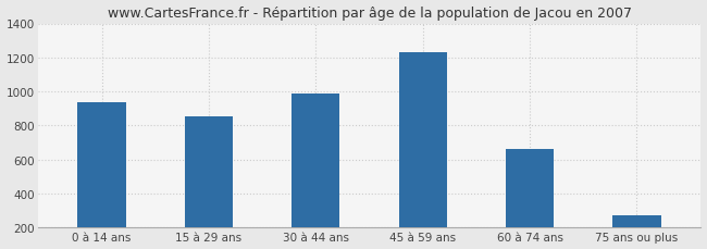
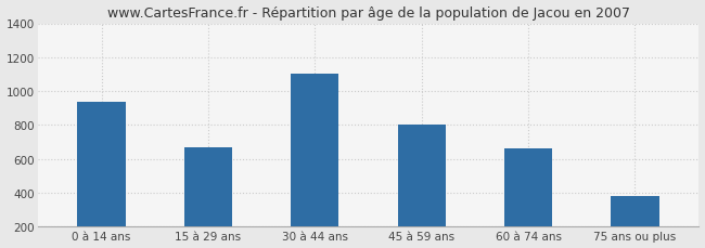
15 à 29 ans: 860 -> 670
30 à 44 ans: 980 -> 1100
45 à 59 ans: 1230 -> 800
75 ans ou plus: 280 -> 380
